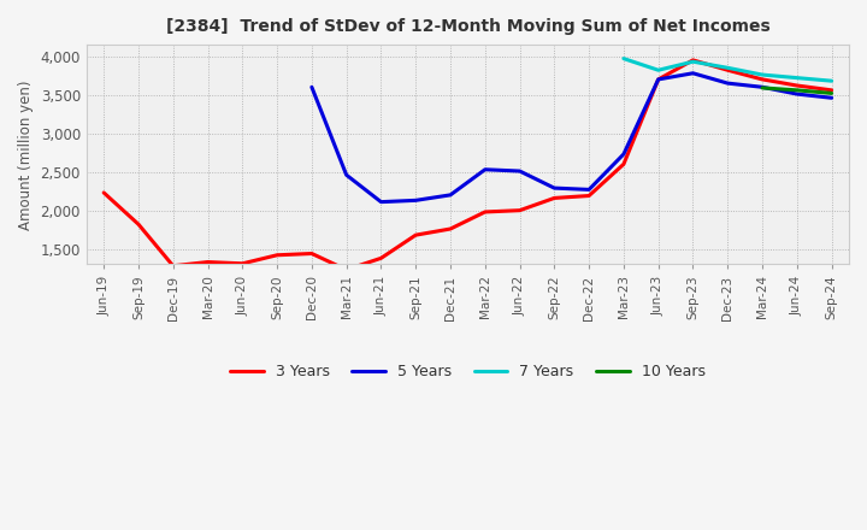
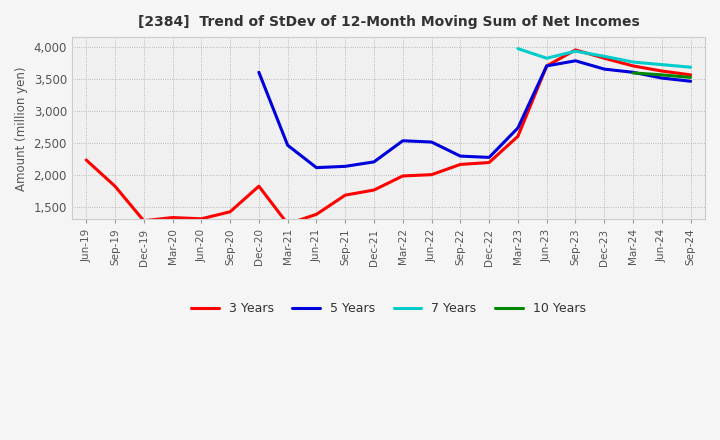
3 Years/Dec-20: 1,440 -> 1,820
